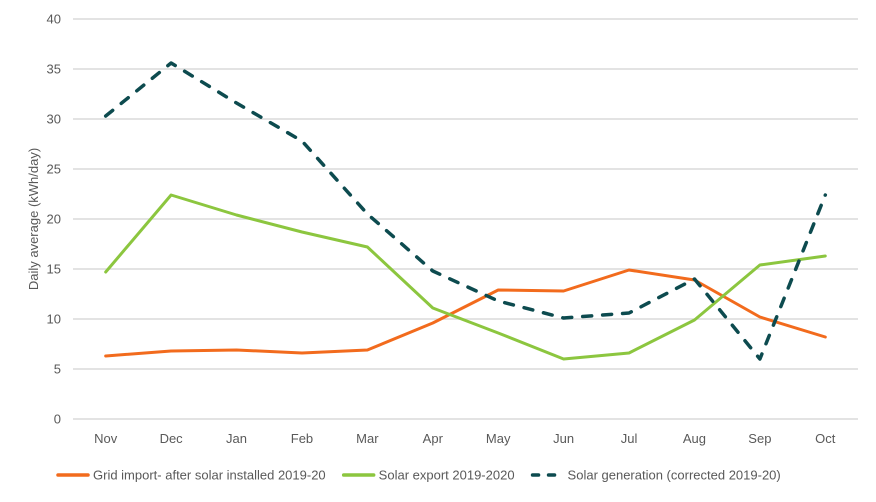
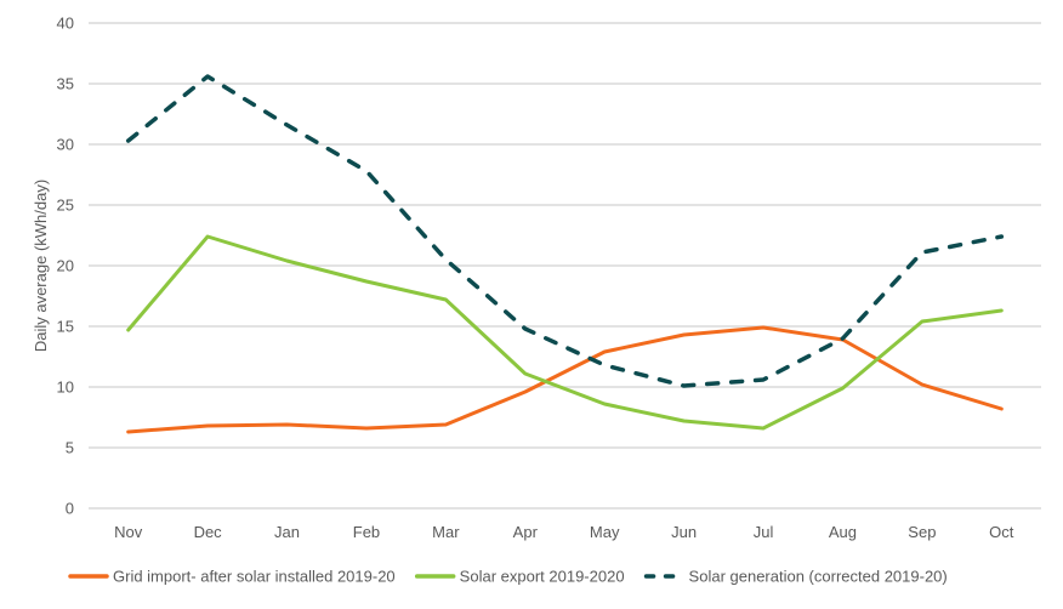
Grid import- after solar installed 2019-20/Jun: 12.8 -> 14.3
Solar export 2019-2020/Jun: 6.0 -> 7.2
Solar generation (corrected 2019-20)/Sep: 6.0 -> 21.1
